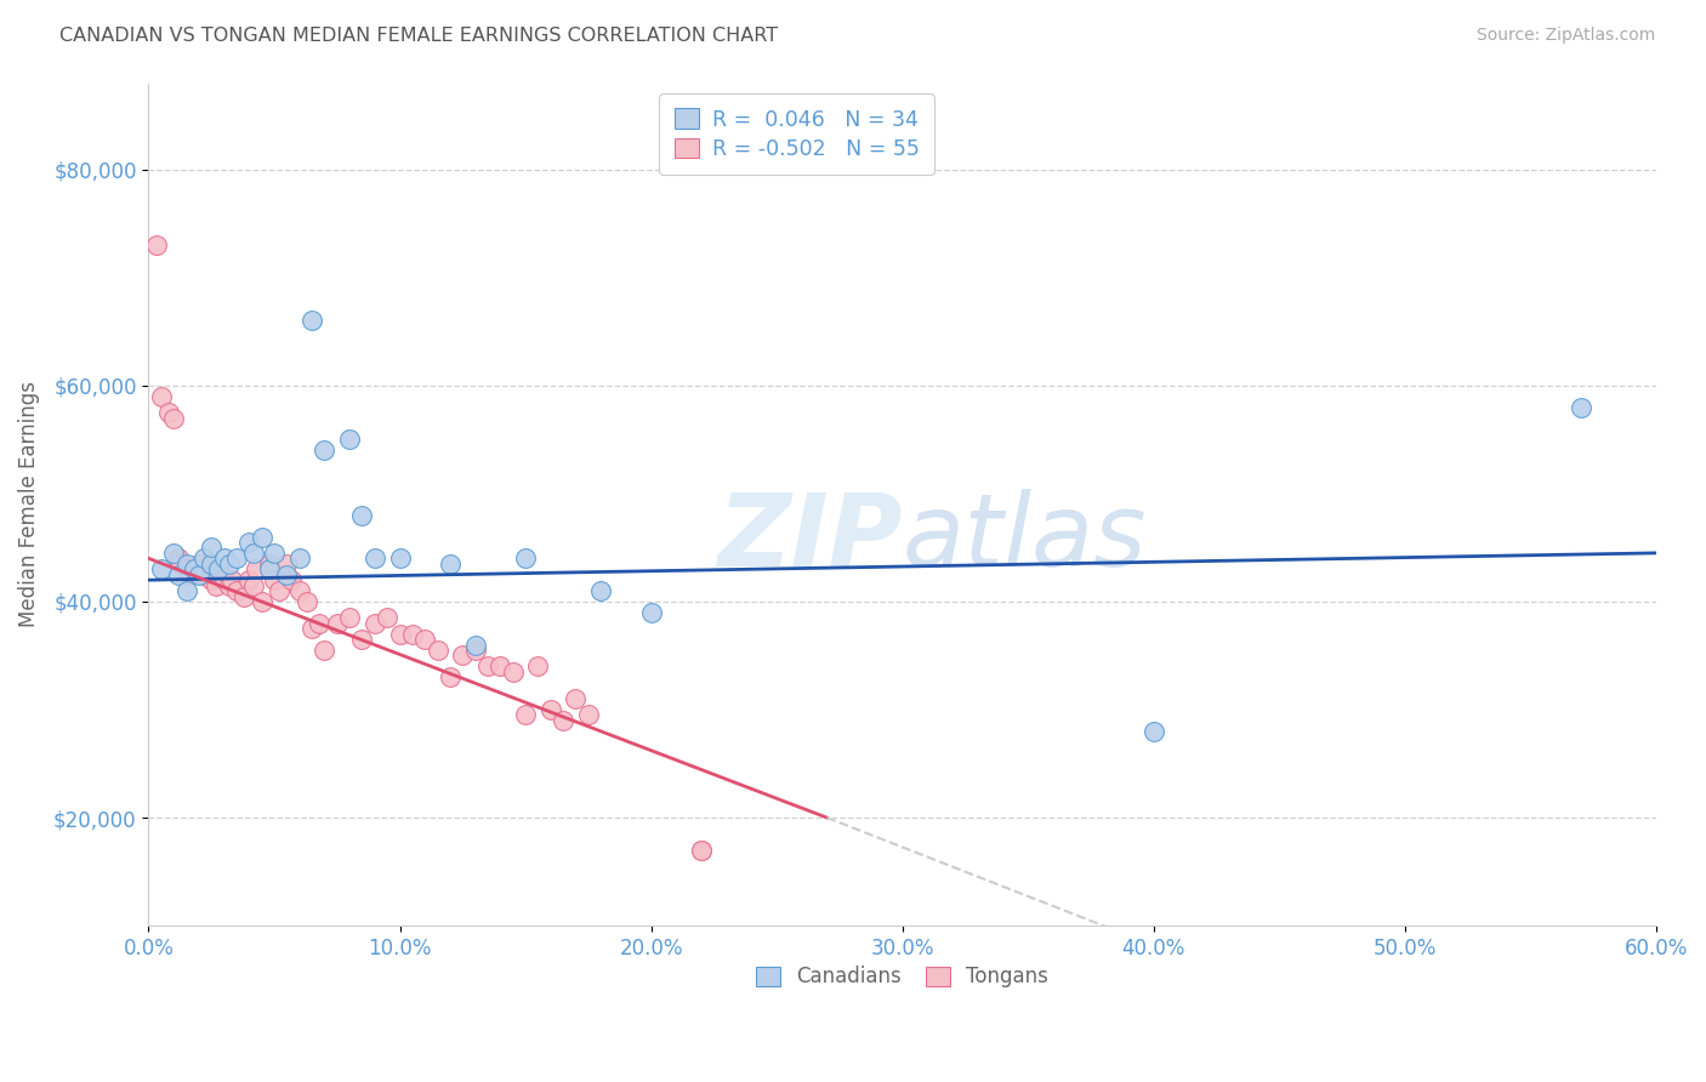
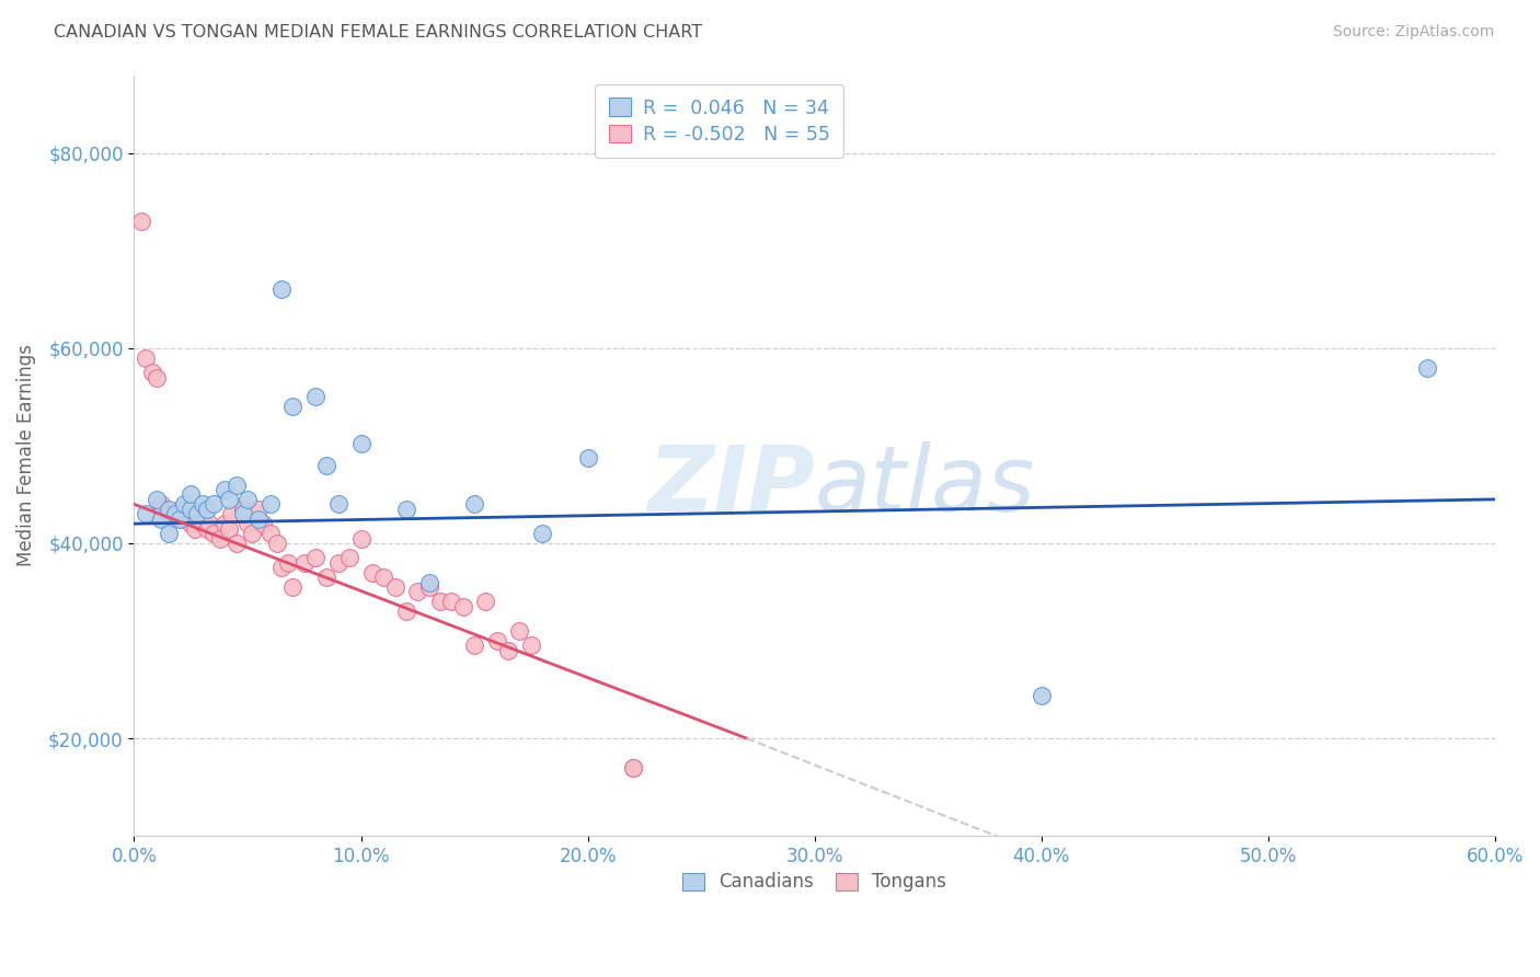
Canadians/10.0%: $44,000 -> $50,200
Tongans/10.0%: $37,000 -> $40,400
Canadians/20.0%: $39,000 -> $48,800
Canadians/40.0%: $28,000 -> $24,400
